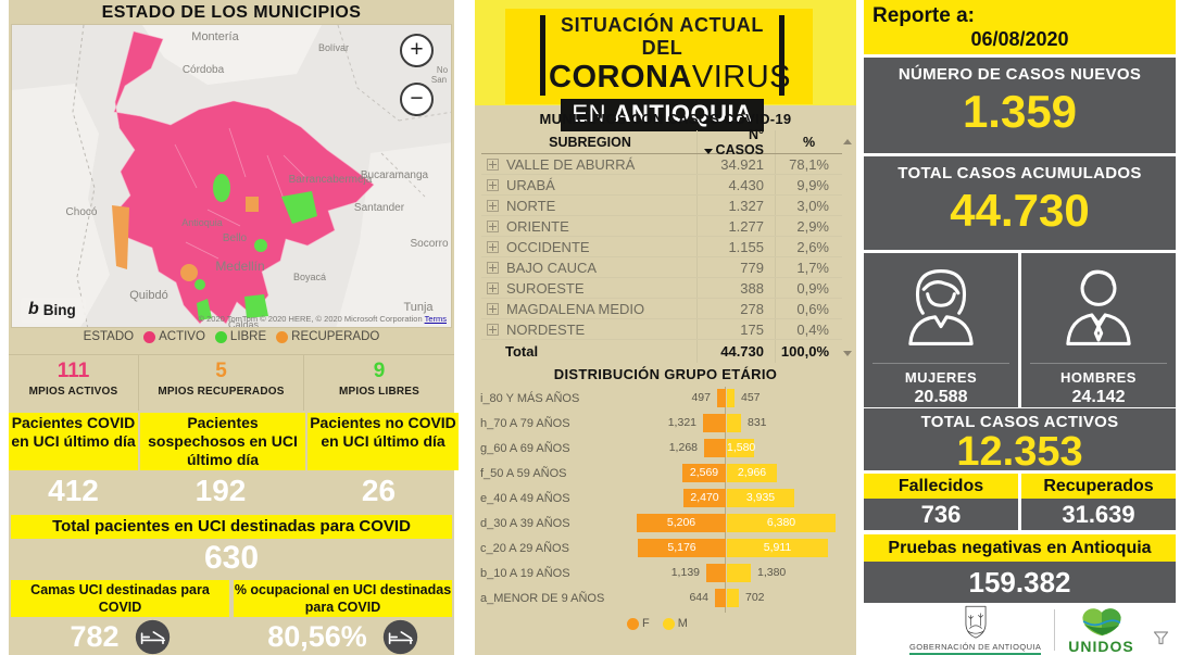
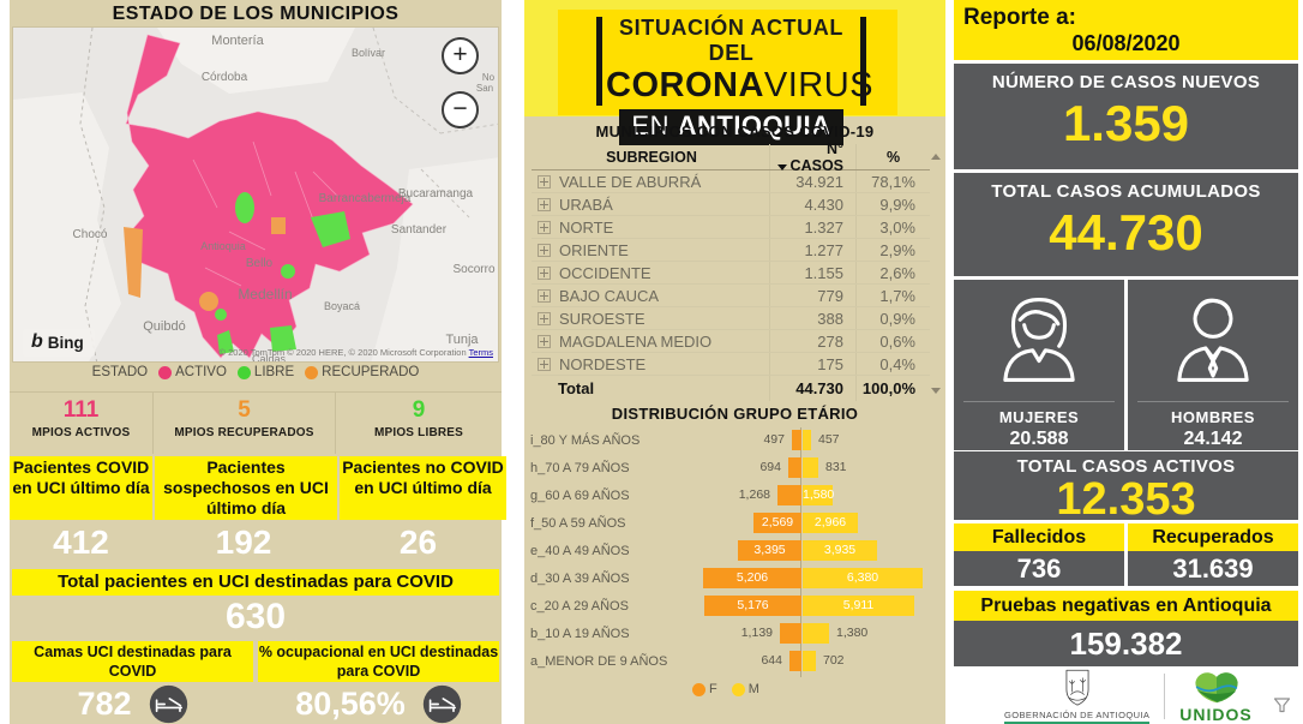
F/h_70 A 79 AÑOS: 1,321 -> 694
F/e_40 A 49 AÑOS: 2,470 -> 3,395
